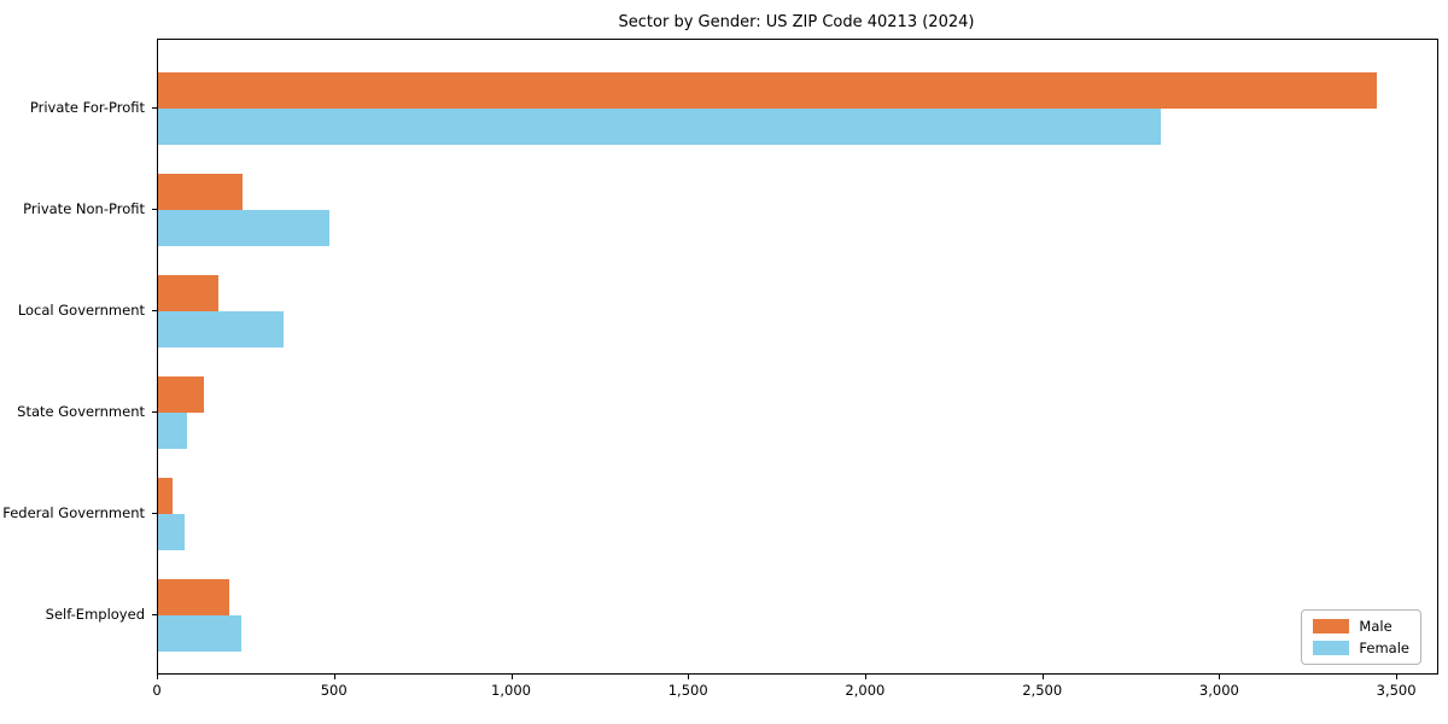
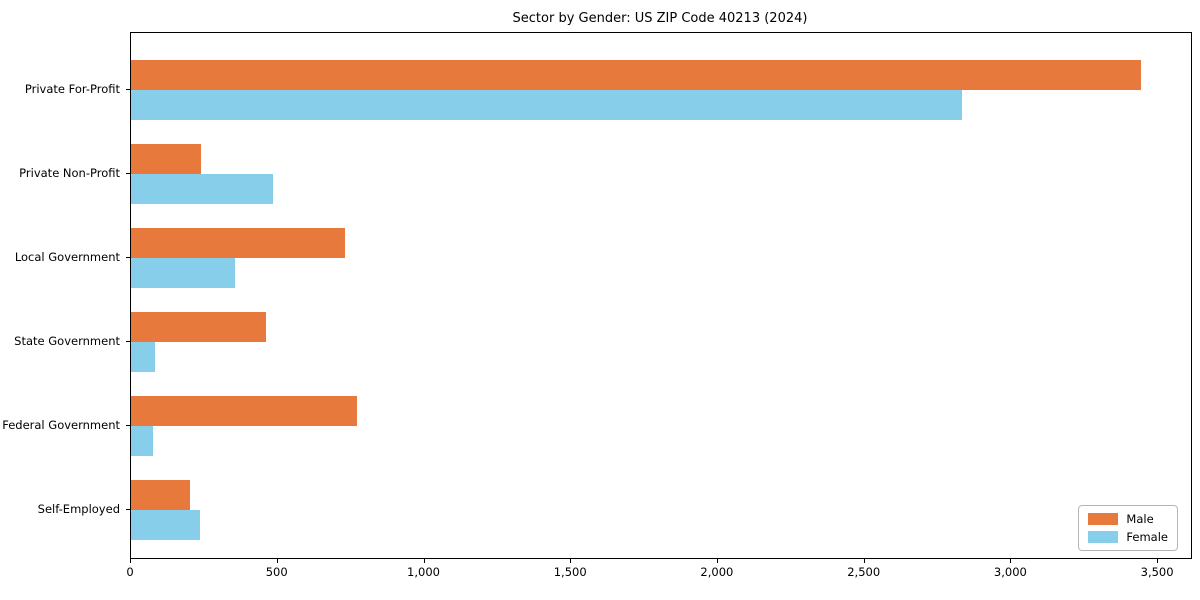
Male/Local Government: 170 -> 730
Male/State Government: 130 -> 460
Male/Federal Government: 40 -> 770
